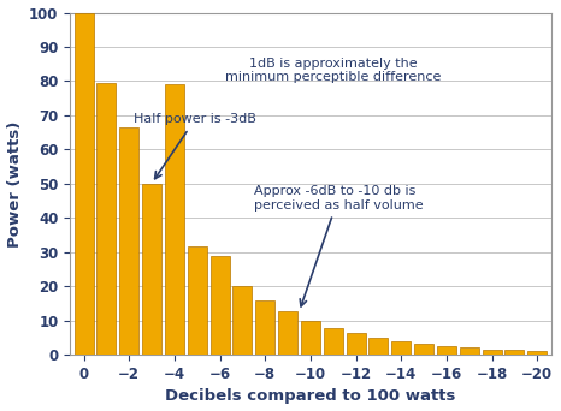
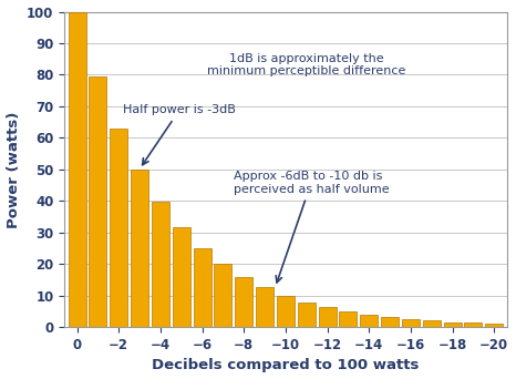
−2: 66.5 -> 63.1
−4: 79.0 -> 39.8
−6: 29.0 -> 25.1
